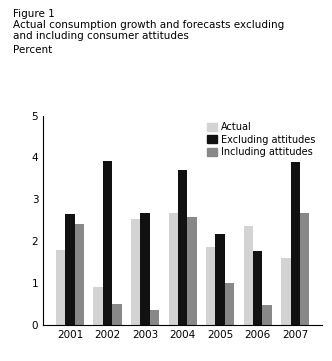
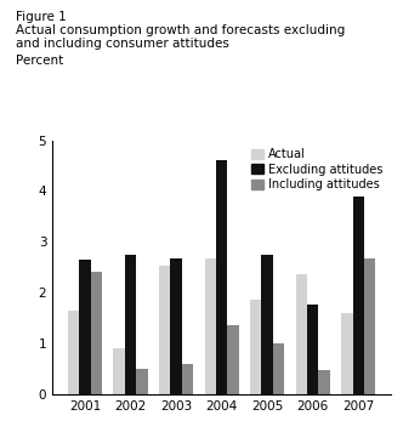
Actual/2001: 1.80 -> 1.65
Excluding attitudes/2002: 3.92 -> 2.75
Including attitudes/2003: 0.35 -> 0.60
Excluding attitudes/2004: 3.70 -> 4.60
Including attitudes/2004: 2.57 -> 1.35
Excluding attitudes/2005: 2.17 -> 2.75
